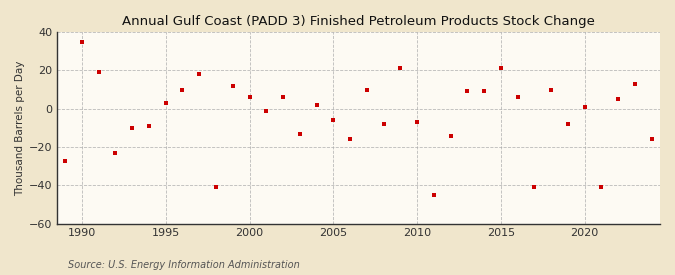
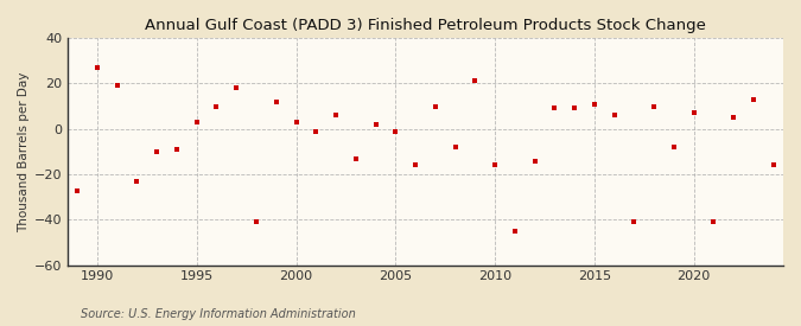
1990: 35 -> 27
2000: 6 -> 3
2005: -6 -> -1
2010: -7 -> -16
2015: 21 -> 11
2020: 1 -> 7
